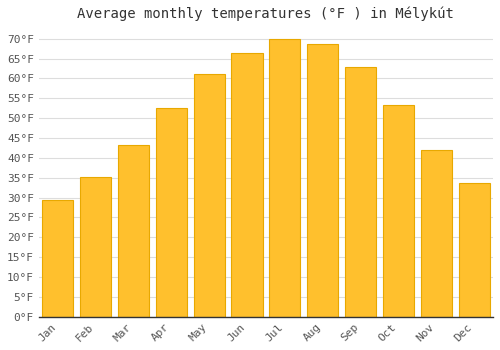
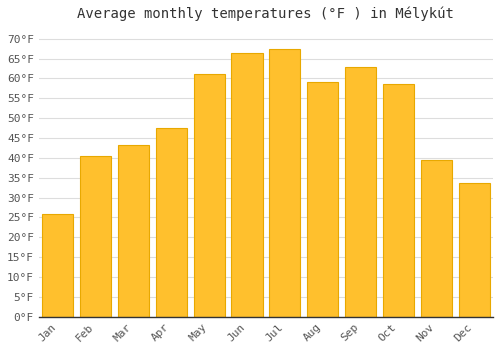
Jan: 29.3°F -> 26.0°F
Feb: 35.1°F -> 40.5°F
Apr: 52.5°F -> 47.5°F
Jul: 69.8°F -> 67.5°F
Aug: 68.7°F -> 59.0°F
Oct: 53.2°F -> 58.5°F
Nov: 42.1°F -> 39.5°F
